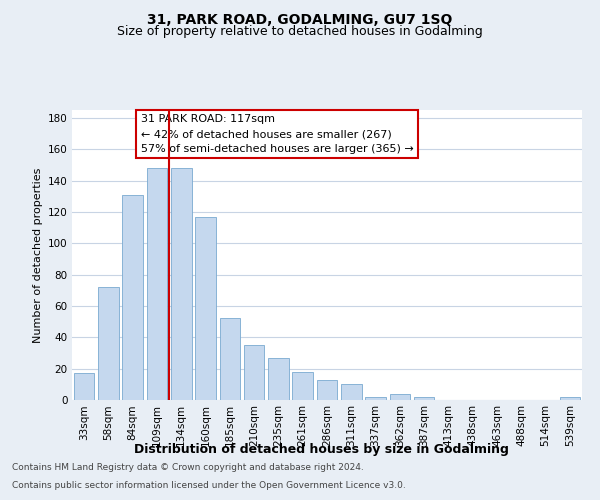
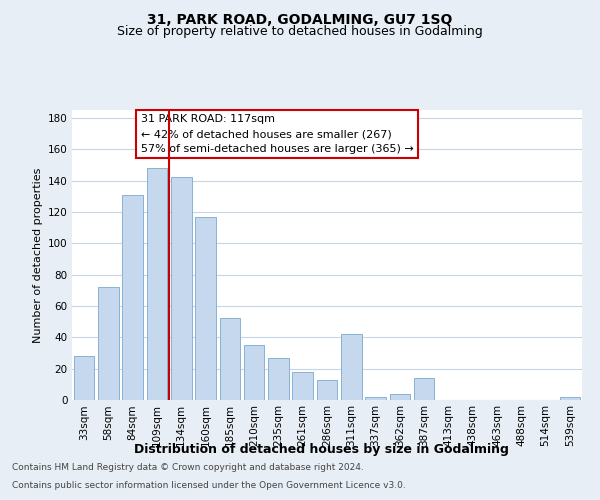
33sqm: 17 -> 28
134sqm: 148 -> 142
311sqm: 10 -> 42
387sqm: 2 -> 14
